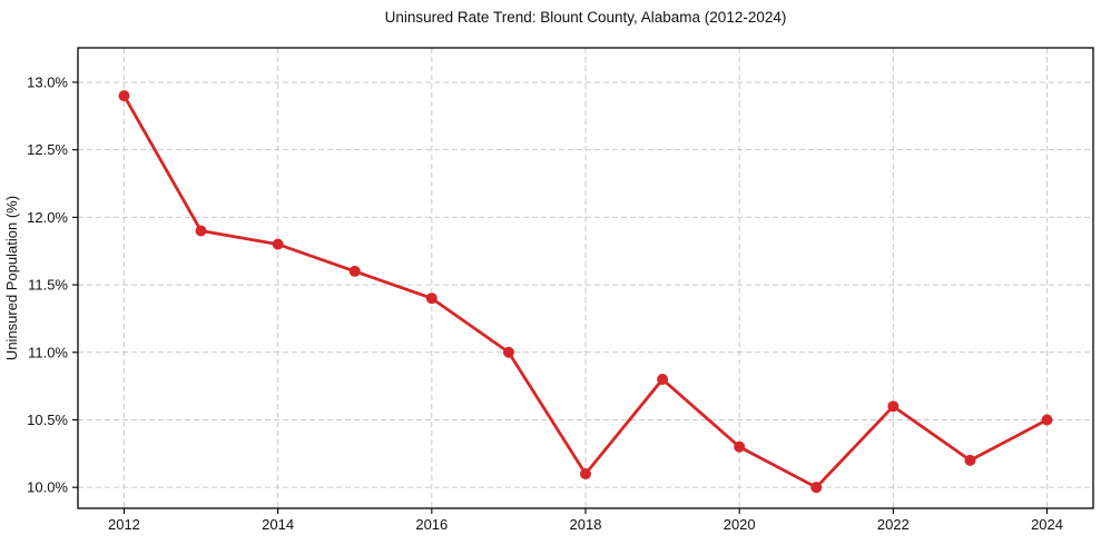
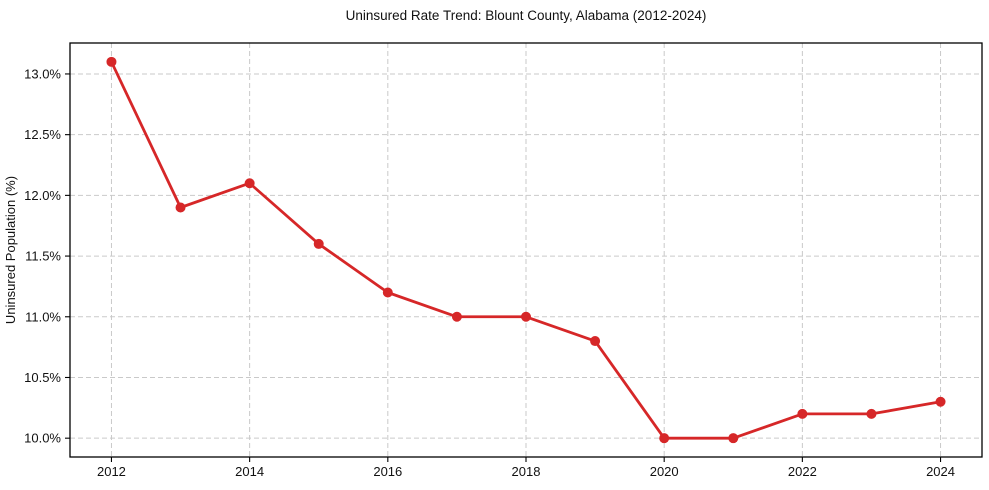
2012: 12.9% -> 13.1%
2014: 11.8% -> 12.1%
2016: 11.4% -> 11.2%
2018: 10.1% -> 11.0%
2020: 10.3% -> 10.0%
2022: 10.6% -> 10.2%
2024: 10.5% -> 10.3%
